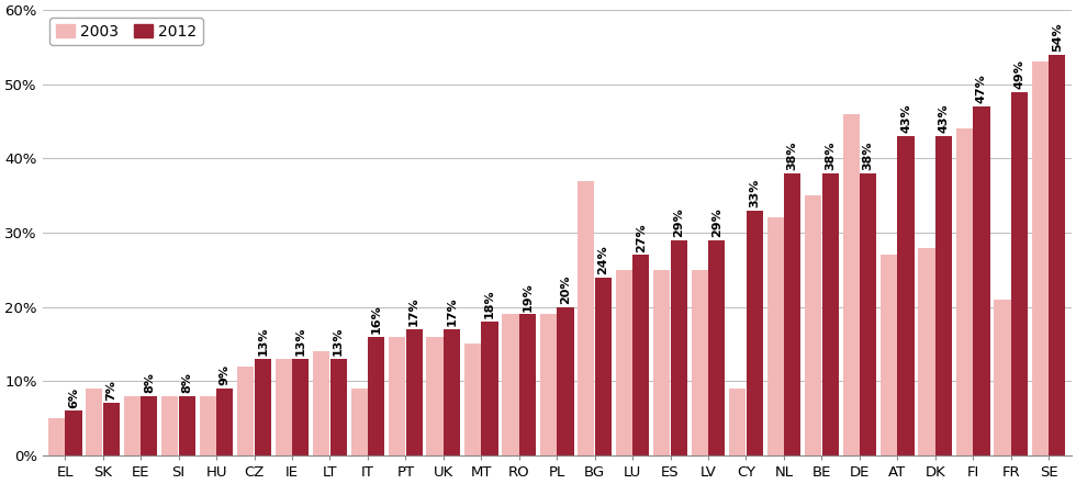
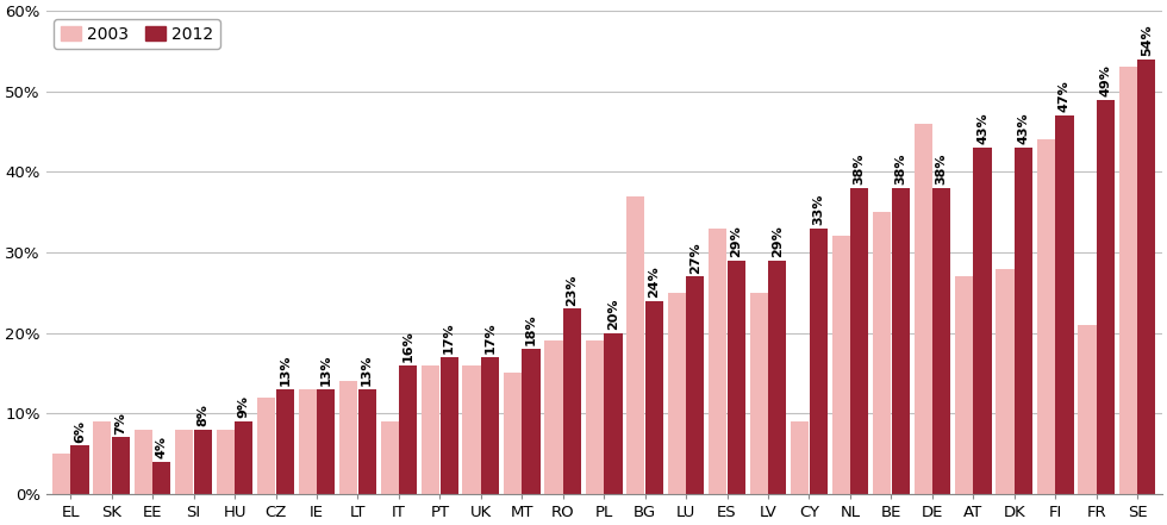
2012/EE: 8% -> 4%
2012/RO: 19% -> 23%
2003/ES: 25% -> 33%
